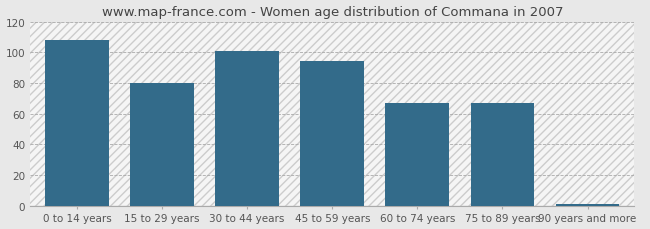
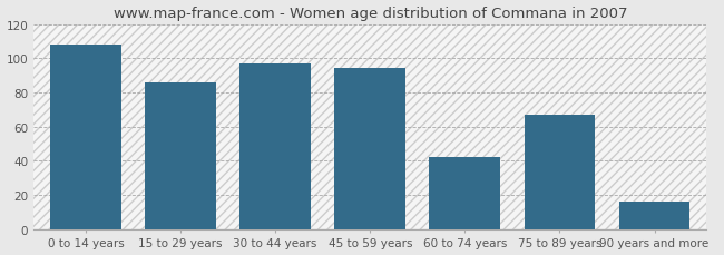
15 to 29 years: 80 -> 86
30 to 44 years: 101 -> 97
60 to 74 years: 67 -> 42
90 years and more: 1 -> 16
